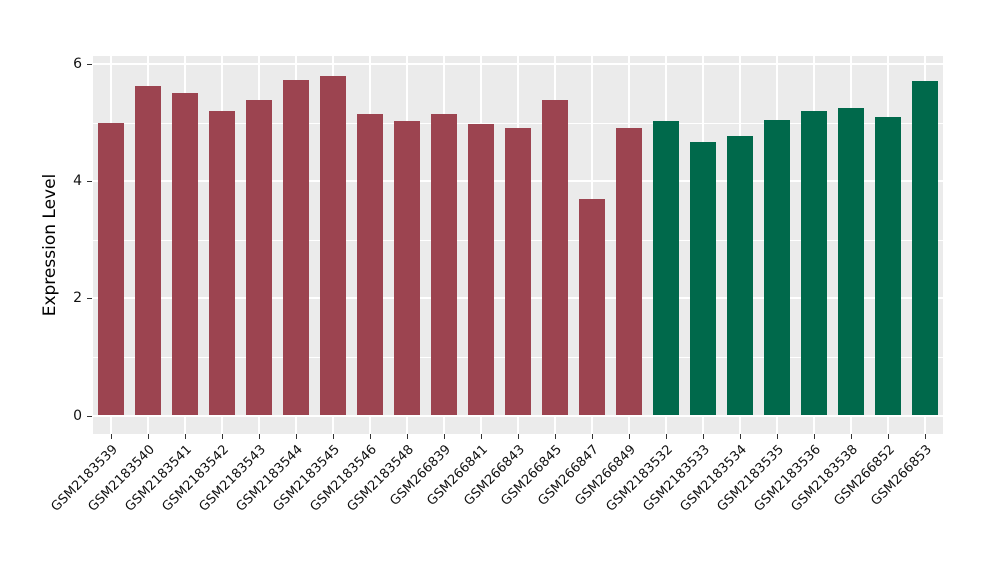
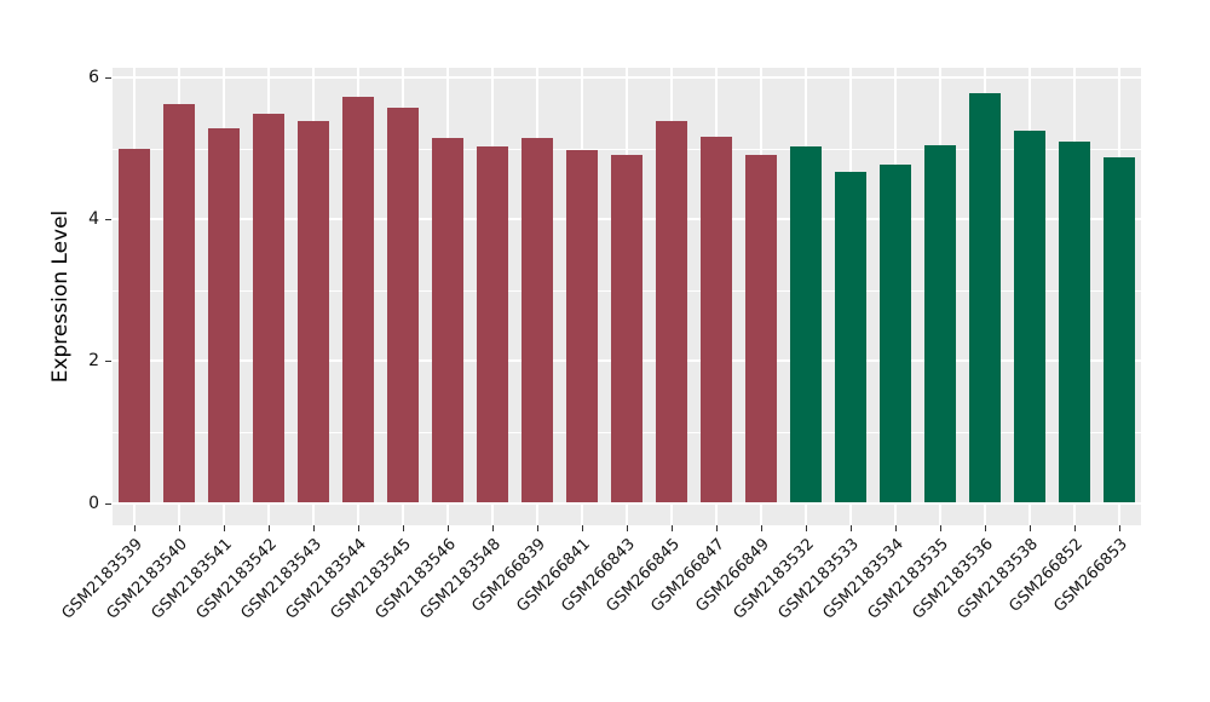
GSM2183541: 5.5 -> 5.3
GSM2183542: 5.2 -> 5.5
GSM2183545: 5.8 -> 5.6
GSM266847: 3.7 -> 5.2
GSM2183536: 5.2 -> 5.8
GSM266853: 5.7 -> 4.9
